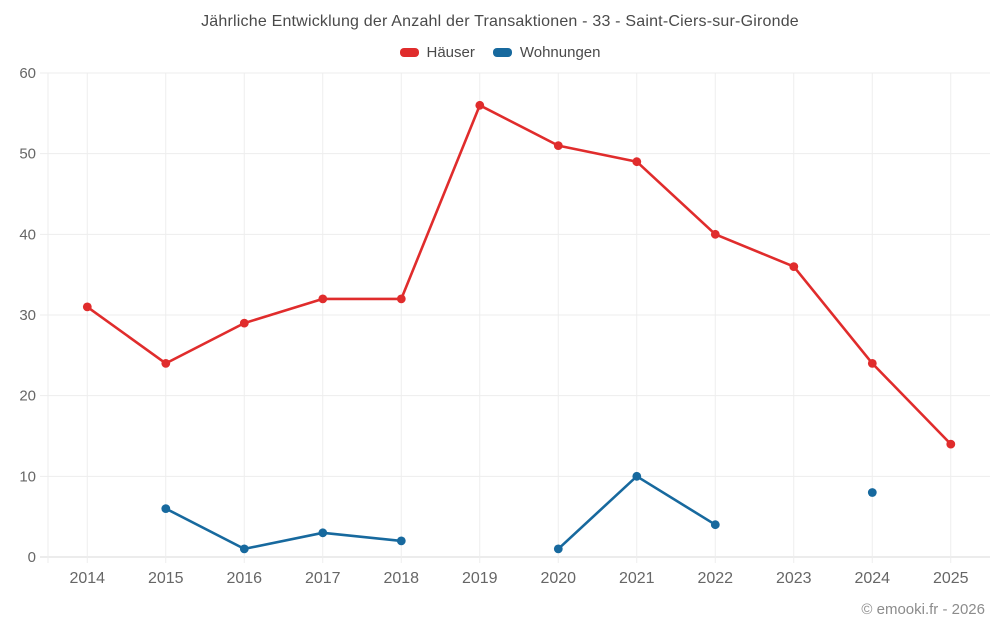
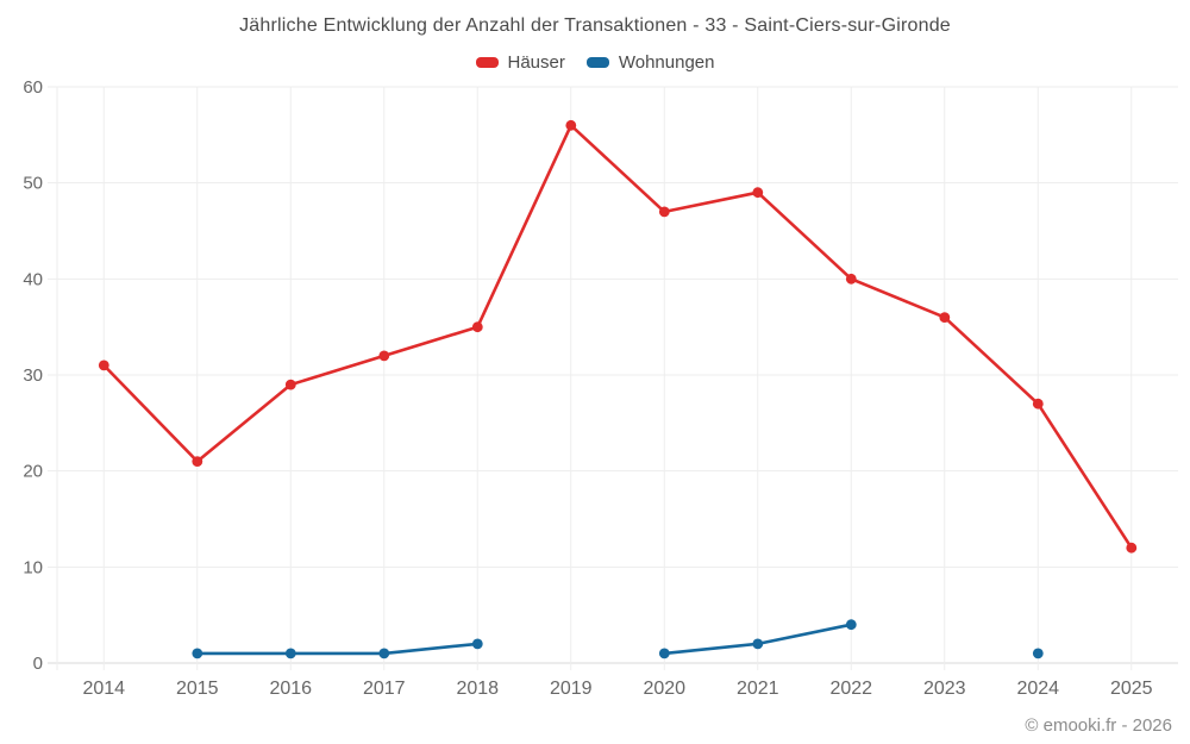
Häuser/2015: 24 -> 21
Wohnungen/2015: 6 -> 1
Wohnungen/2017: 3 -> 1
Häuser/2018: 32 -> 35
Häuser/2020: 51 -> 47
Wohnungen/2021: 10 -> 2
Häuser/2024: 24 -> 27
Wohnungen/2024: 8 -> 1
Häuser/2025: 14 -> 12
